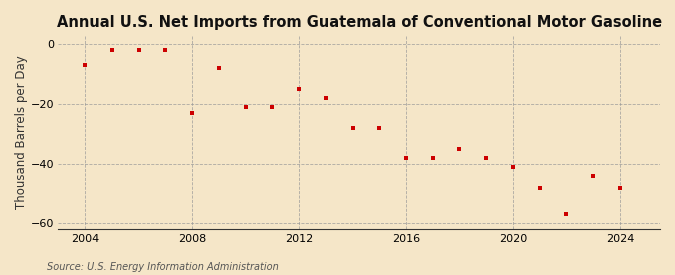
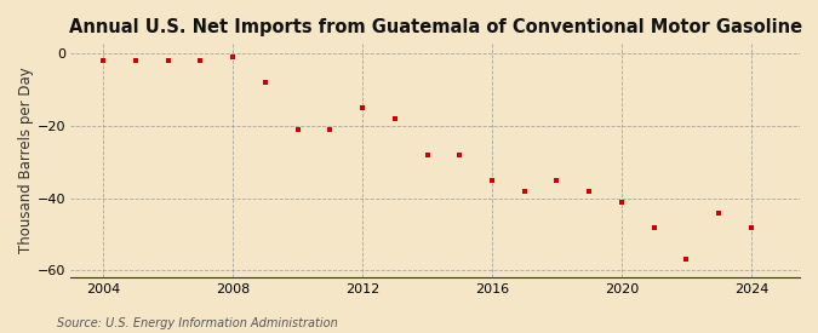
2004: -7 -> -2
2008: -23 -> -1
2016: -38 -> -35
